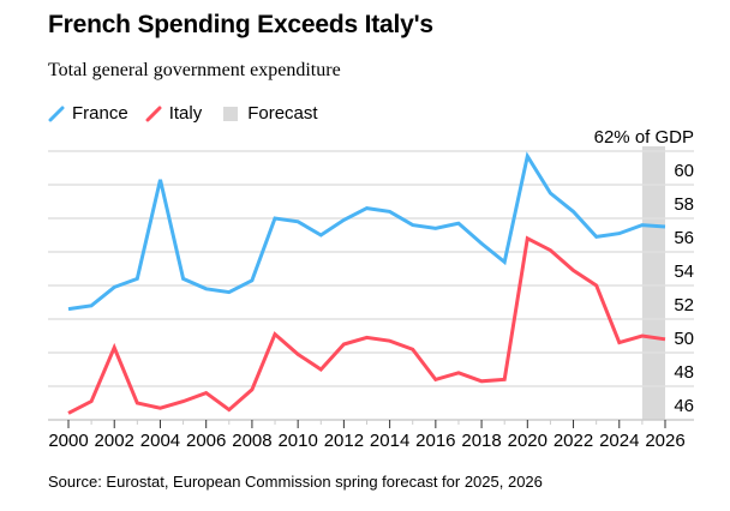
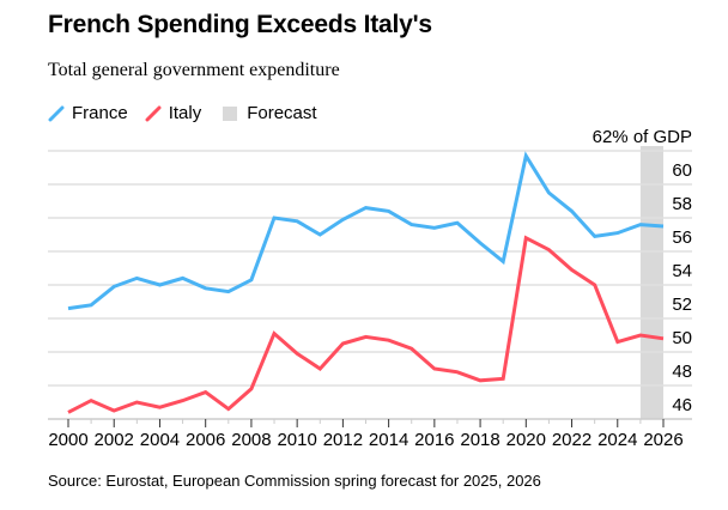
Italy/2002: 50.3 -> 46.5
France/2004: 60.3 -> 54.0
Italy/2016: 48.4 -> 49.0
